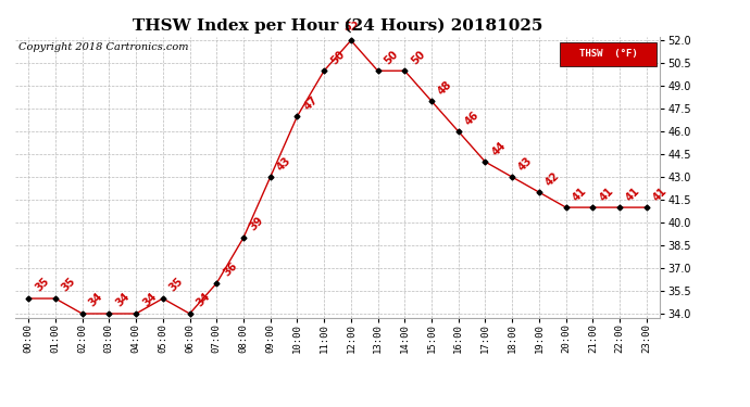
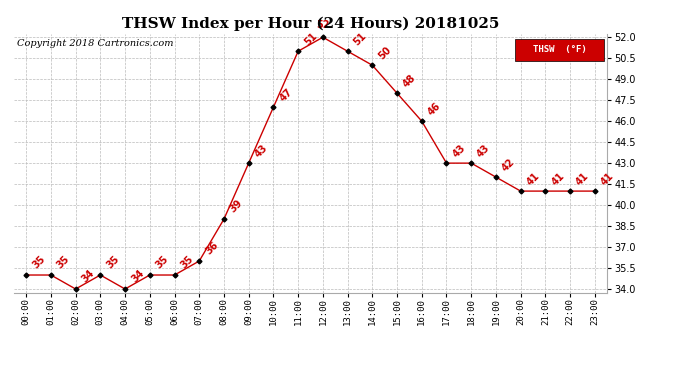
03:00: 34 -> 35
06:00: 34 -> 35
11:00: 50 -> 51
13:00: 50 -> 51
17:00: 44 -> 43
